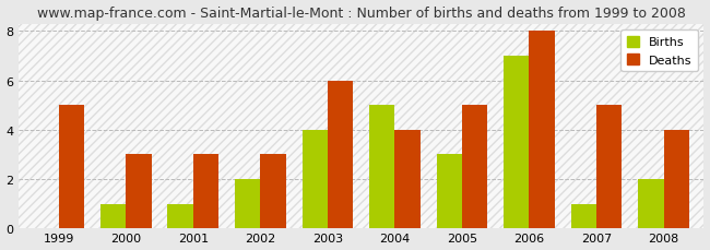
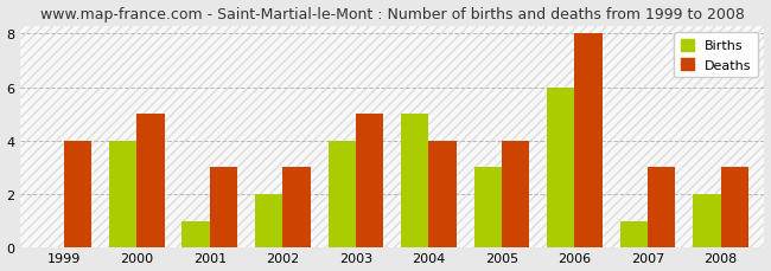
Deaths/1999: 5 -> 4
Births/2000: 1 -> 4
Deaths/2000: 3 -> 5
Deaths/2003: 6 -> 5
Deaths/2005: 5 -> 4
Births/2006: 7 -> 6
Deaths/2007: 5 -> 3
Deaths/2008: 4 -> 3
